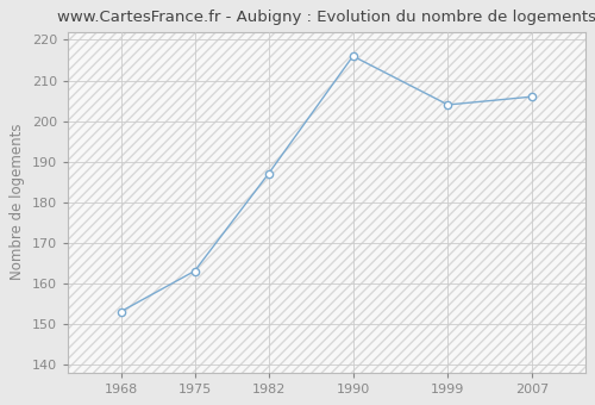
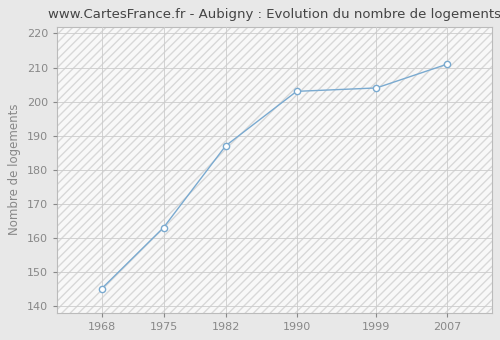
1968: 153 -> 145
1990: 216 -> 203
2007: 206 -> 211
